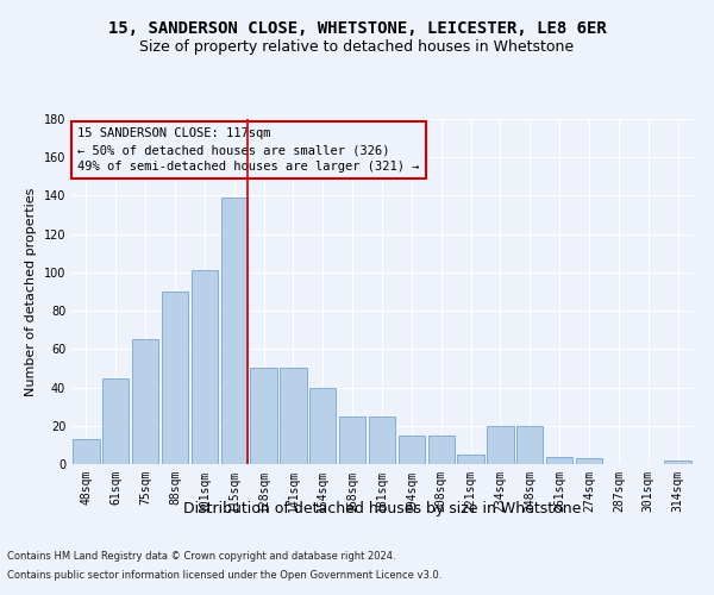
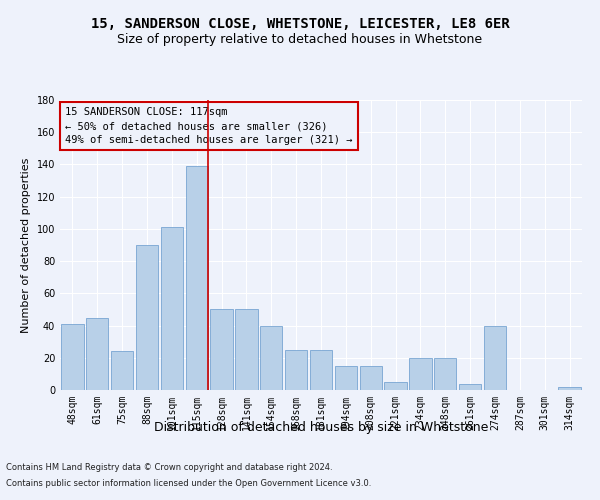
48sqm: 13 -> 41
75sqm: 65 -> 24
274sqm: 3 -> 40
